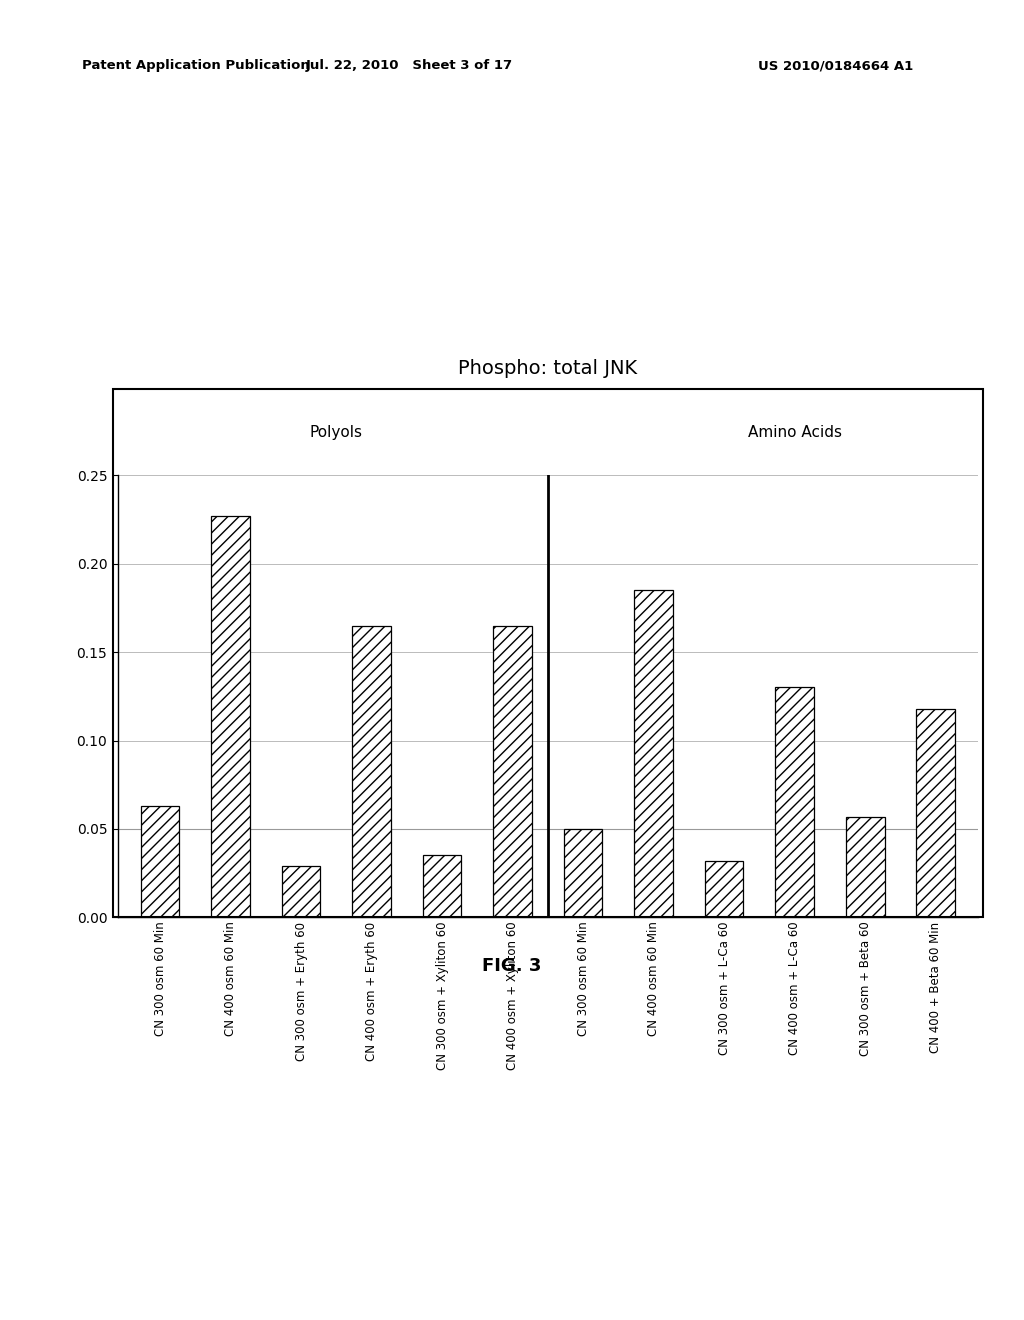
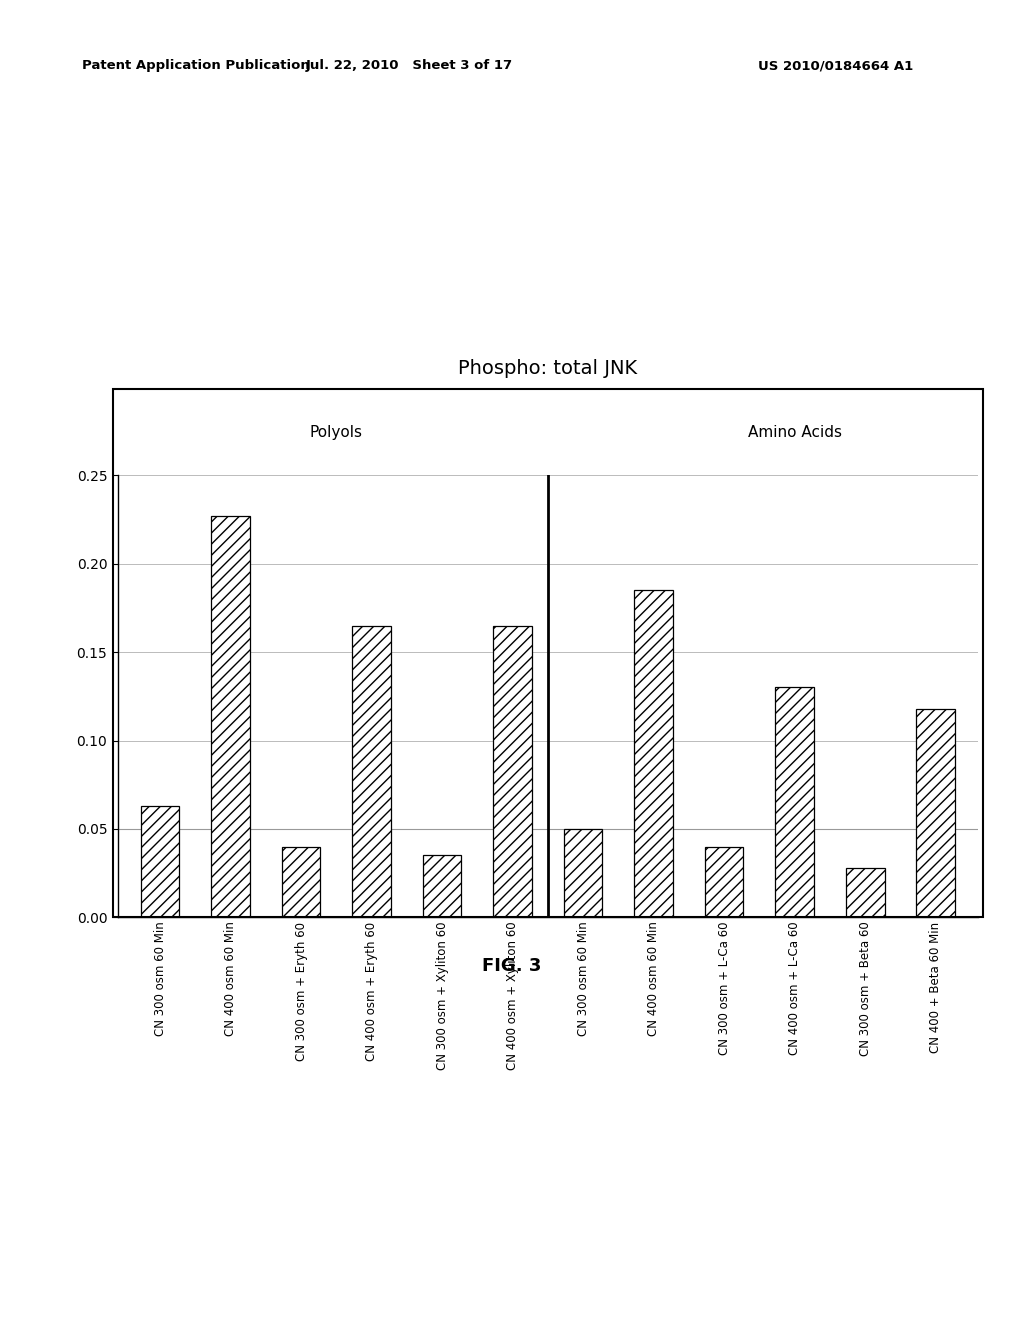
CN 300 osm + Eryth 60: 0.029 -> 0.040
CN 300 osm + L-Ca 60: 0.032 -> 0.040
CN 300 osm + Beta 60: 0.057 -> 0.028
